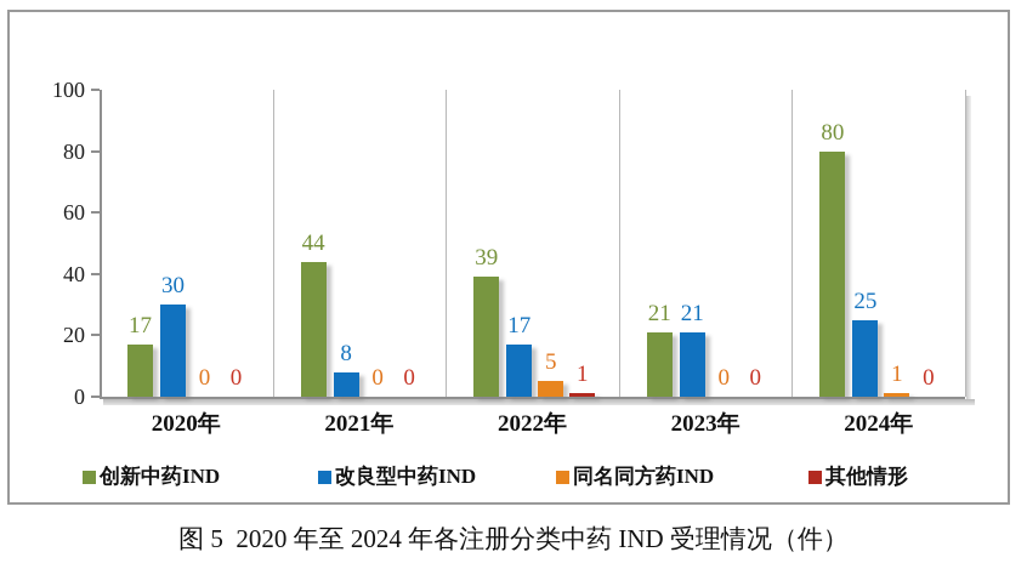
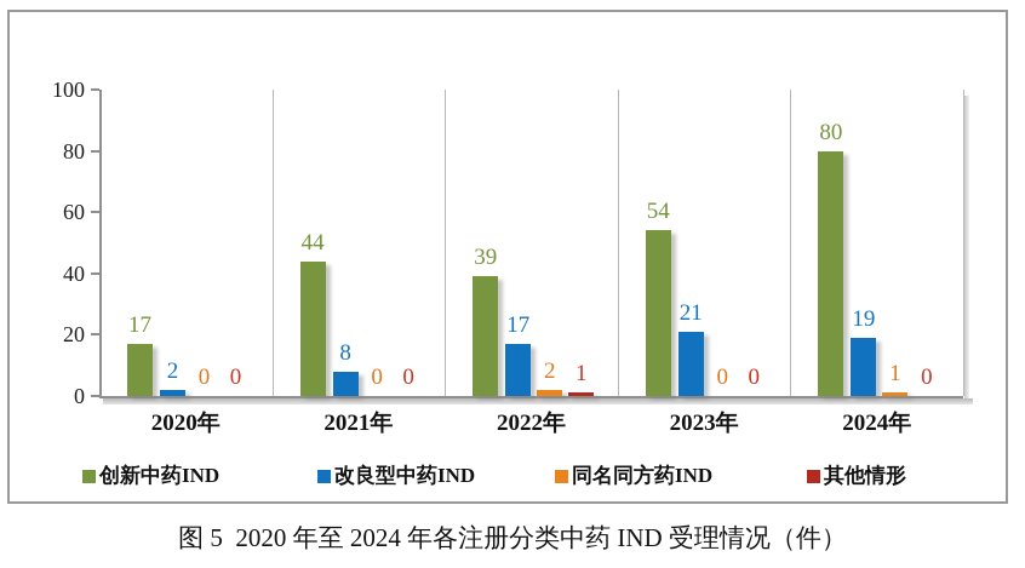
改良型中药IND/2020年: 30 -> 2
同名同方药IND/2022年: 5 -> 2
创新中药IND/2023年: 21 -> 54
改良型中药IND/2024年: 25 -> 19
